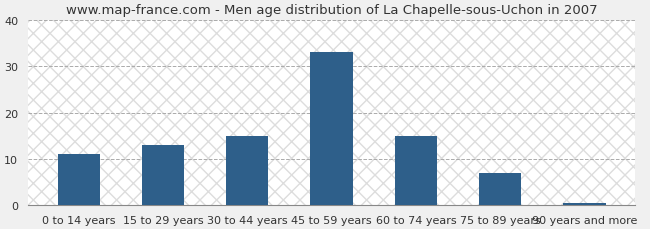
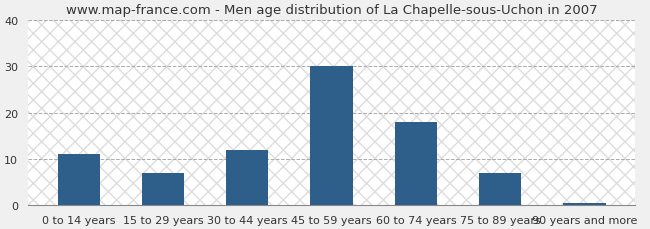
15 to 29 years: 13.0 -> 7.0
30 to 44 years: 15.0 -> 12.0
45 to 59 years: 33.0 -> 30.0
60 to 74 years: 15.0 -> 18.0
